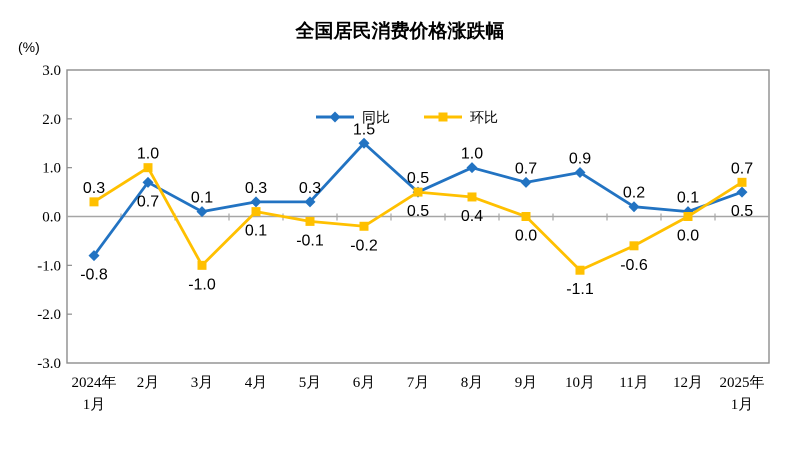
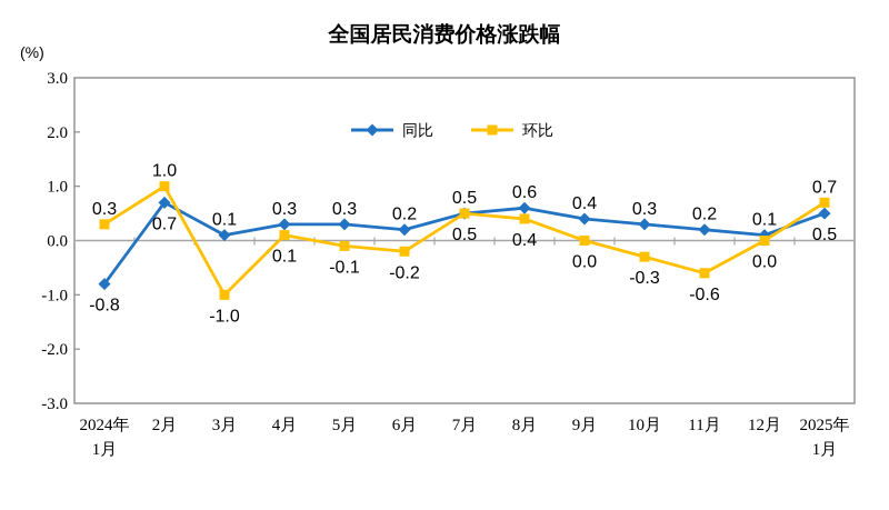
同比/6月: 1.5 -> 0.2
同比/8月: 1.0 -> 0.6
同比/9月: 0.7 -> 0.4
同比/10月: 0.9 -> 0.3
环比/10月: -1.1 -> -0.3
